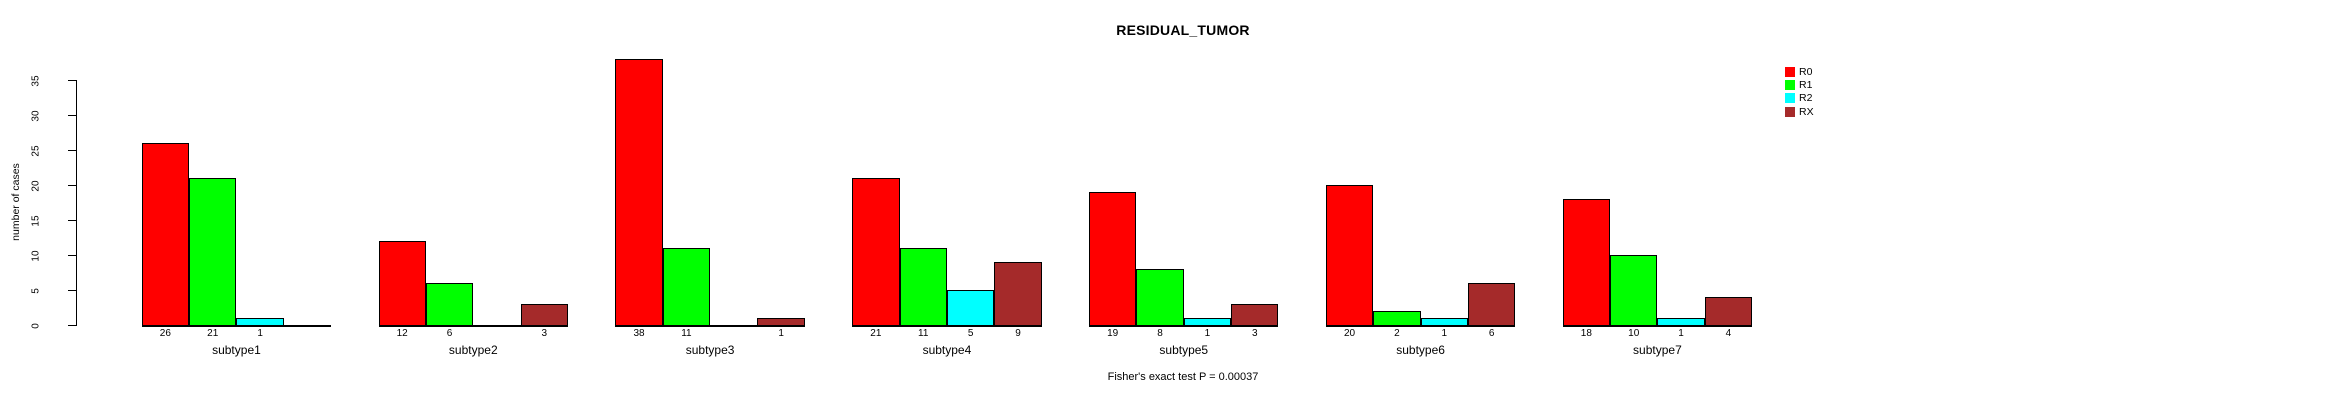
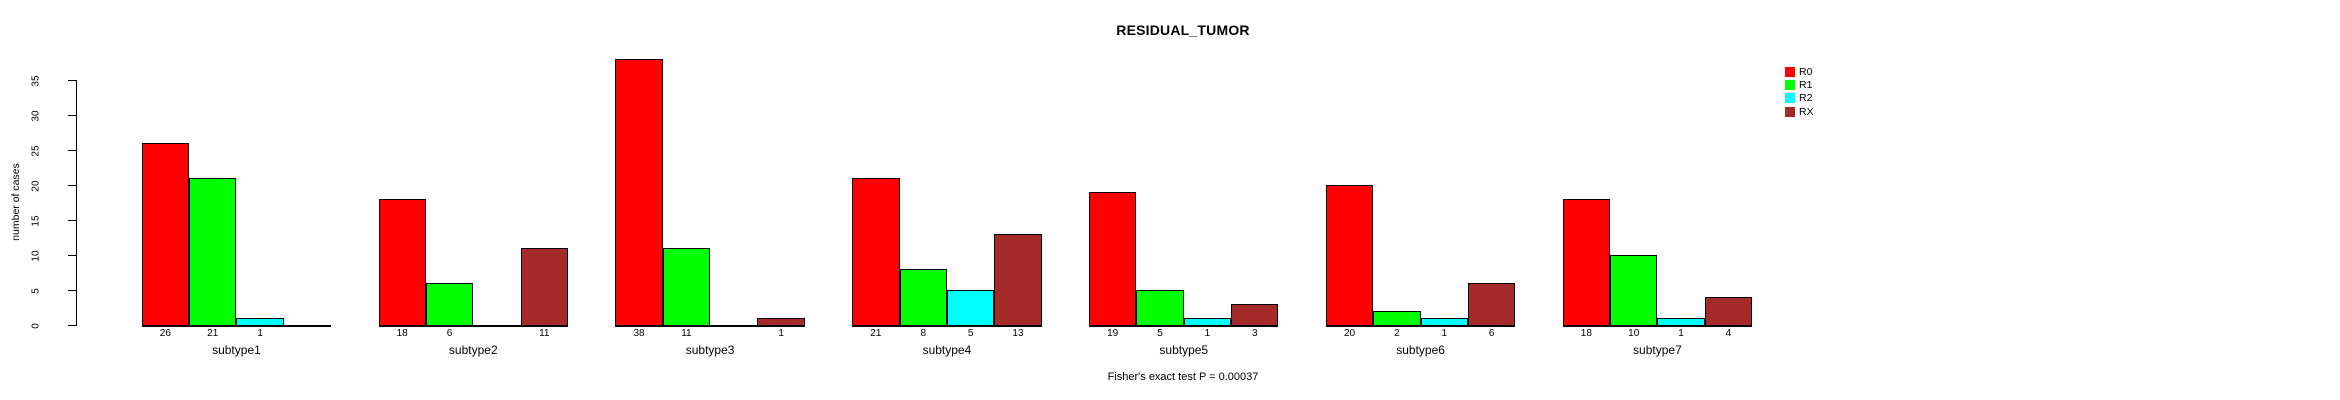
R0/subtype2: 12 -> 18
RX/subtype2: 3 -> 11
R1/subtype4: 11 -> 8
RX/subtype4: 9 -> 13
R1/subtype5: 8 -> 5
